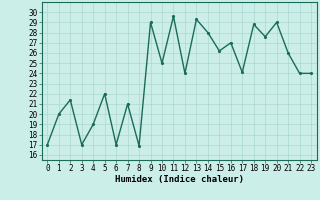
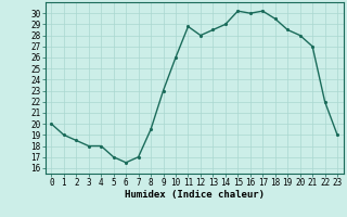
0: 17.0 -> 20.0
1: 20.0 -> 19.0
2: 21.4 -> 18.5
3: 17.0 -> 18.0
4: 19.0 -> 18.0
5: 22.0 -> 17.0
6: 17.0 -> 16.5
7: 21.0 -> 17.0
8: 16.9 -> 19.5
9: 29.0 -> 23.0
10: 25.0 -> 26.0
11: 29.6 -> 28.8
12: 24.0 -> 28.0
13: 29.3 -> 28.5
14: 28.0 -> 29.0
15: 26.2 -> 30.2
16: 27.0 -> 30.0
17: 24.1 -> 30.2
18: 28.8 -> 29.5
19: 27.6 -> 28.5
20: 29.0 -> 28.0
21: 26.0 -> 27.0
22: 24.0 -> 22.0
23: 24.0 -> 19.0
